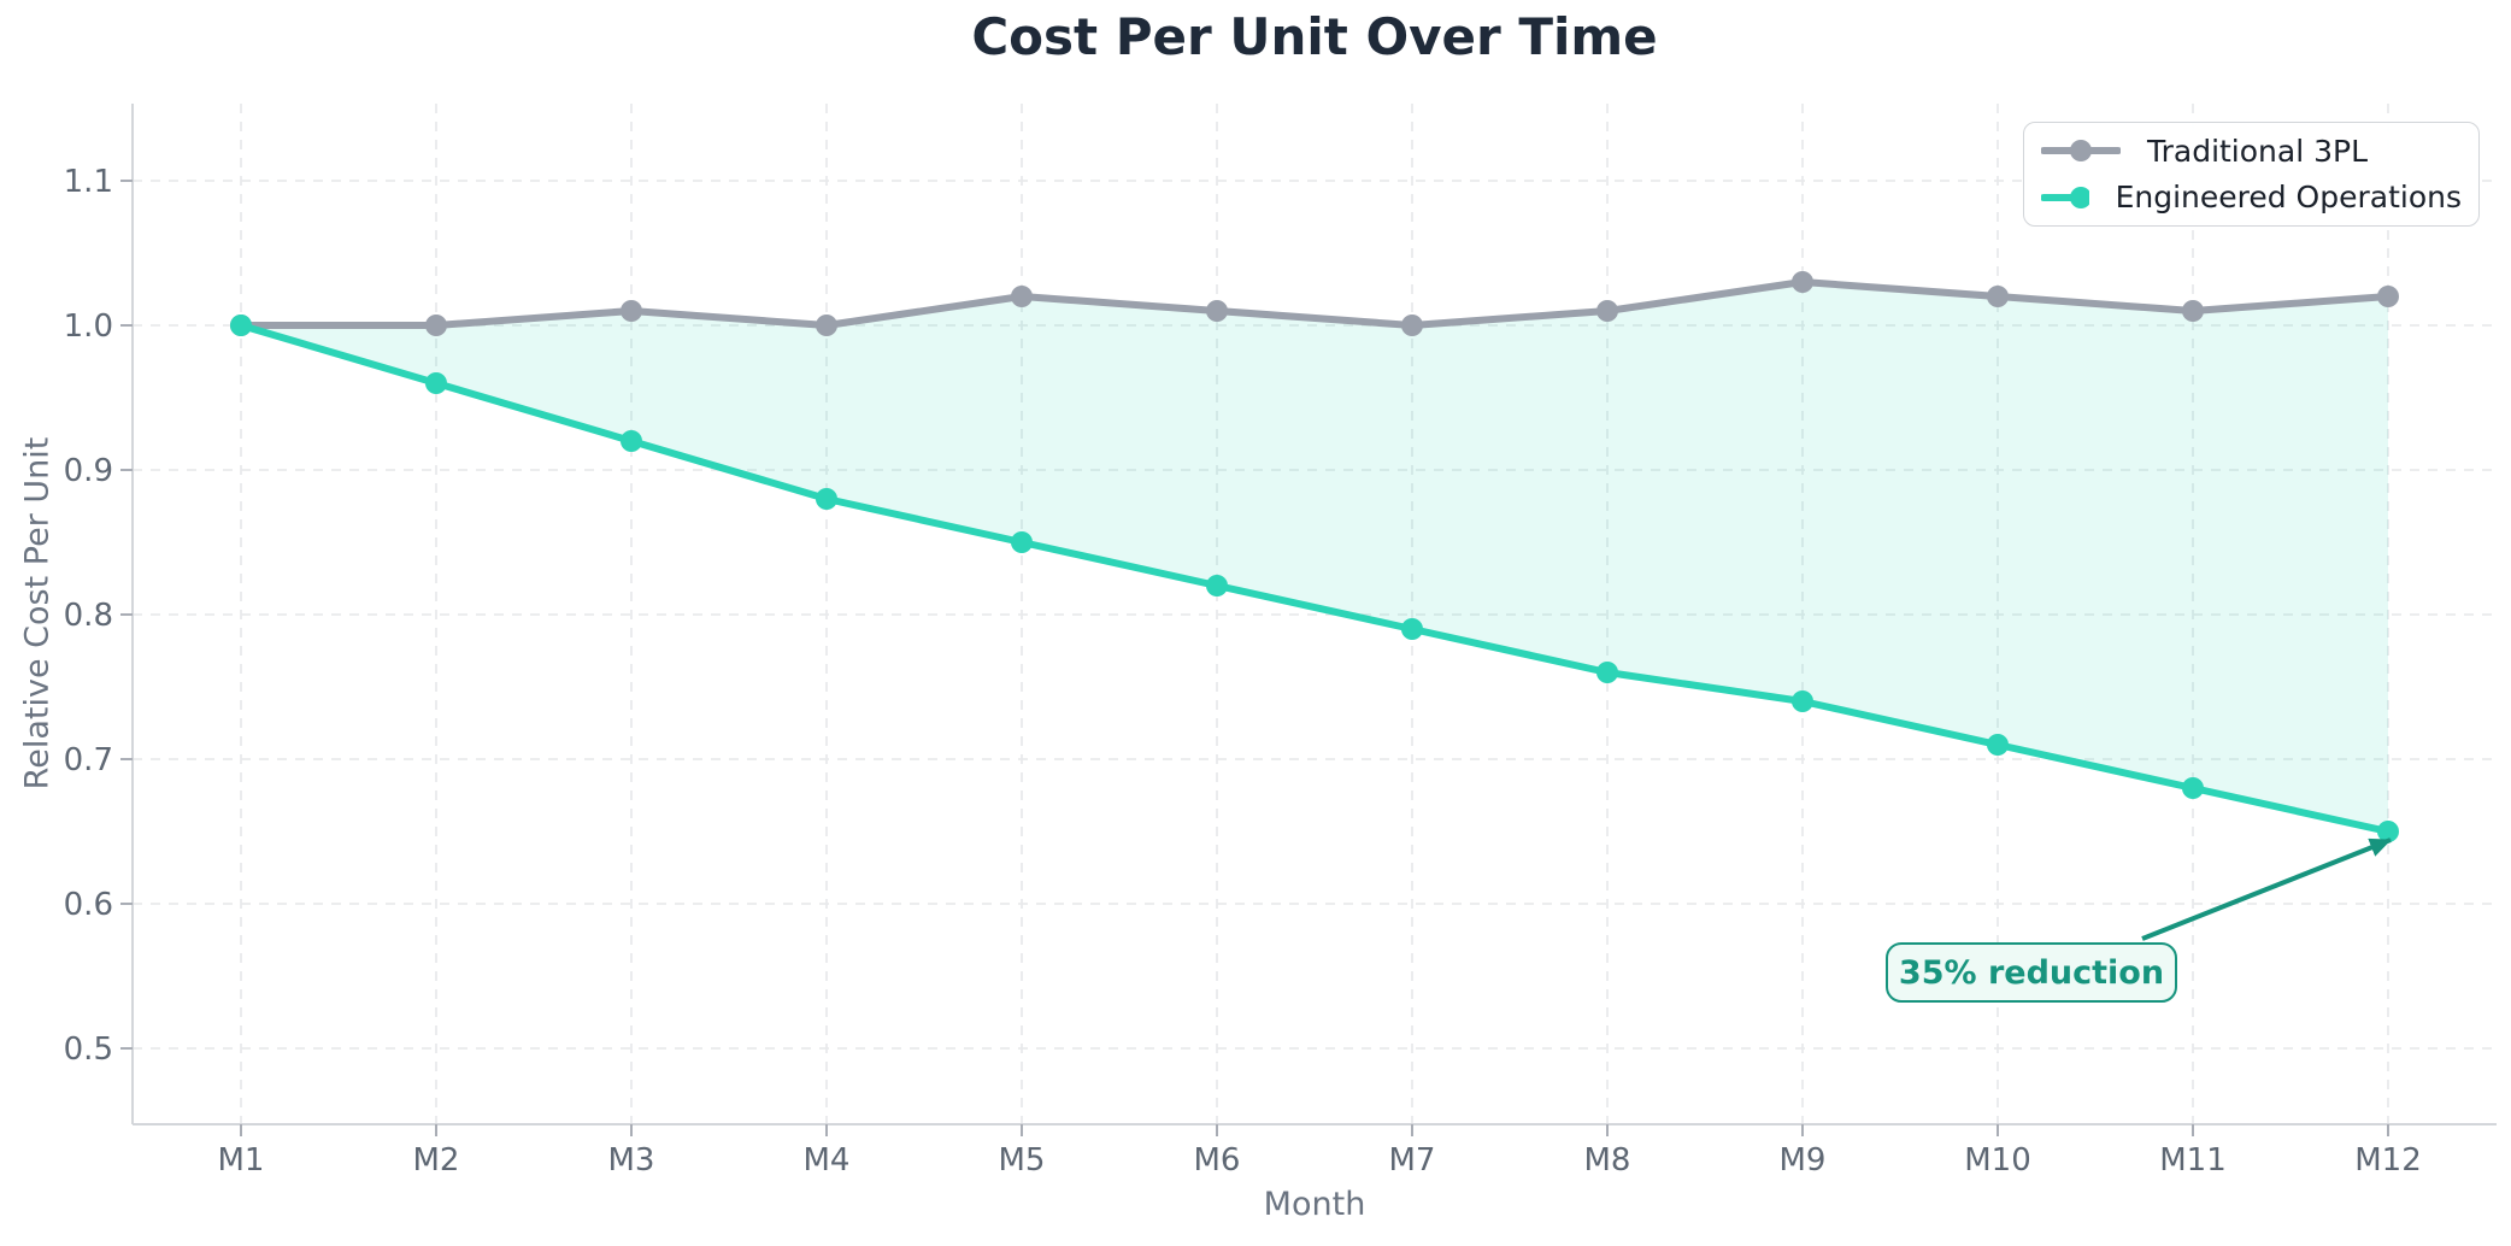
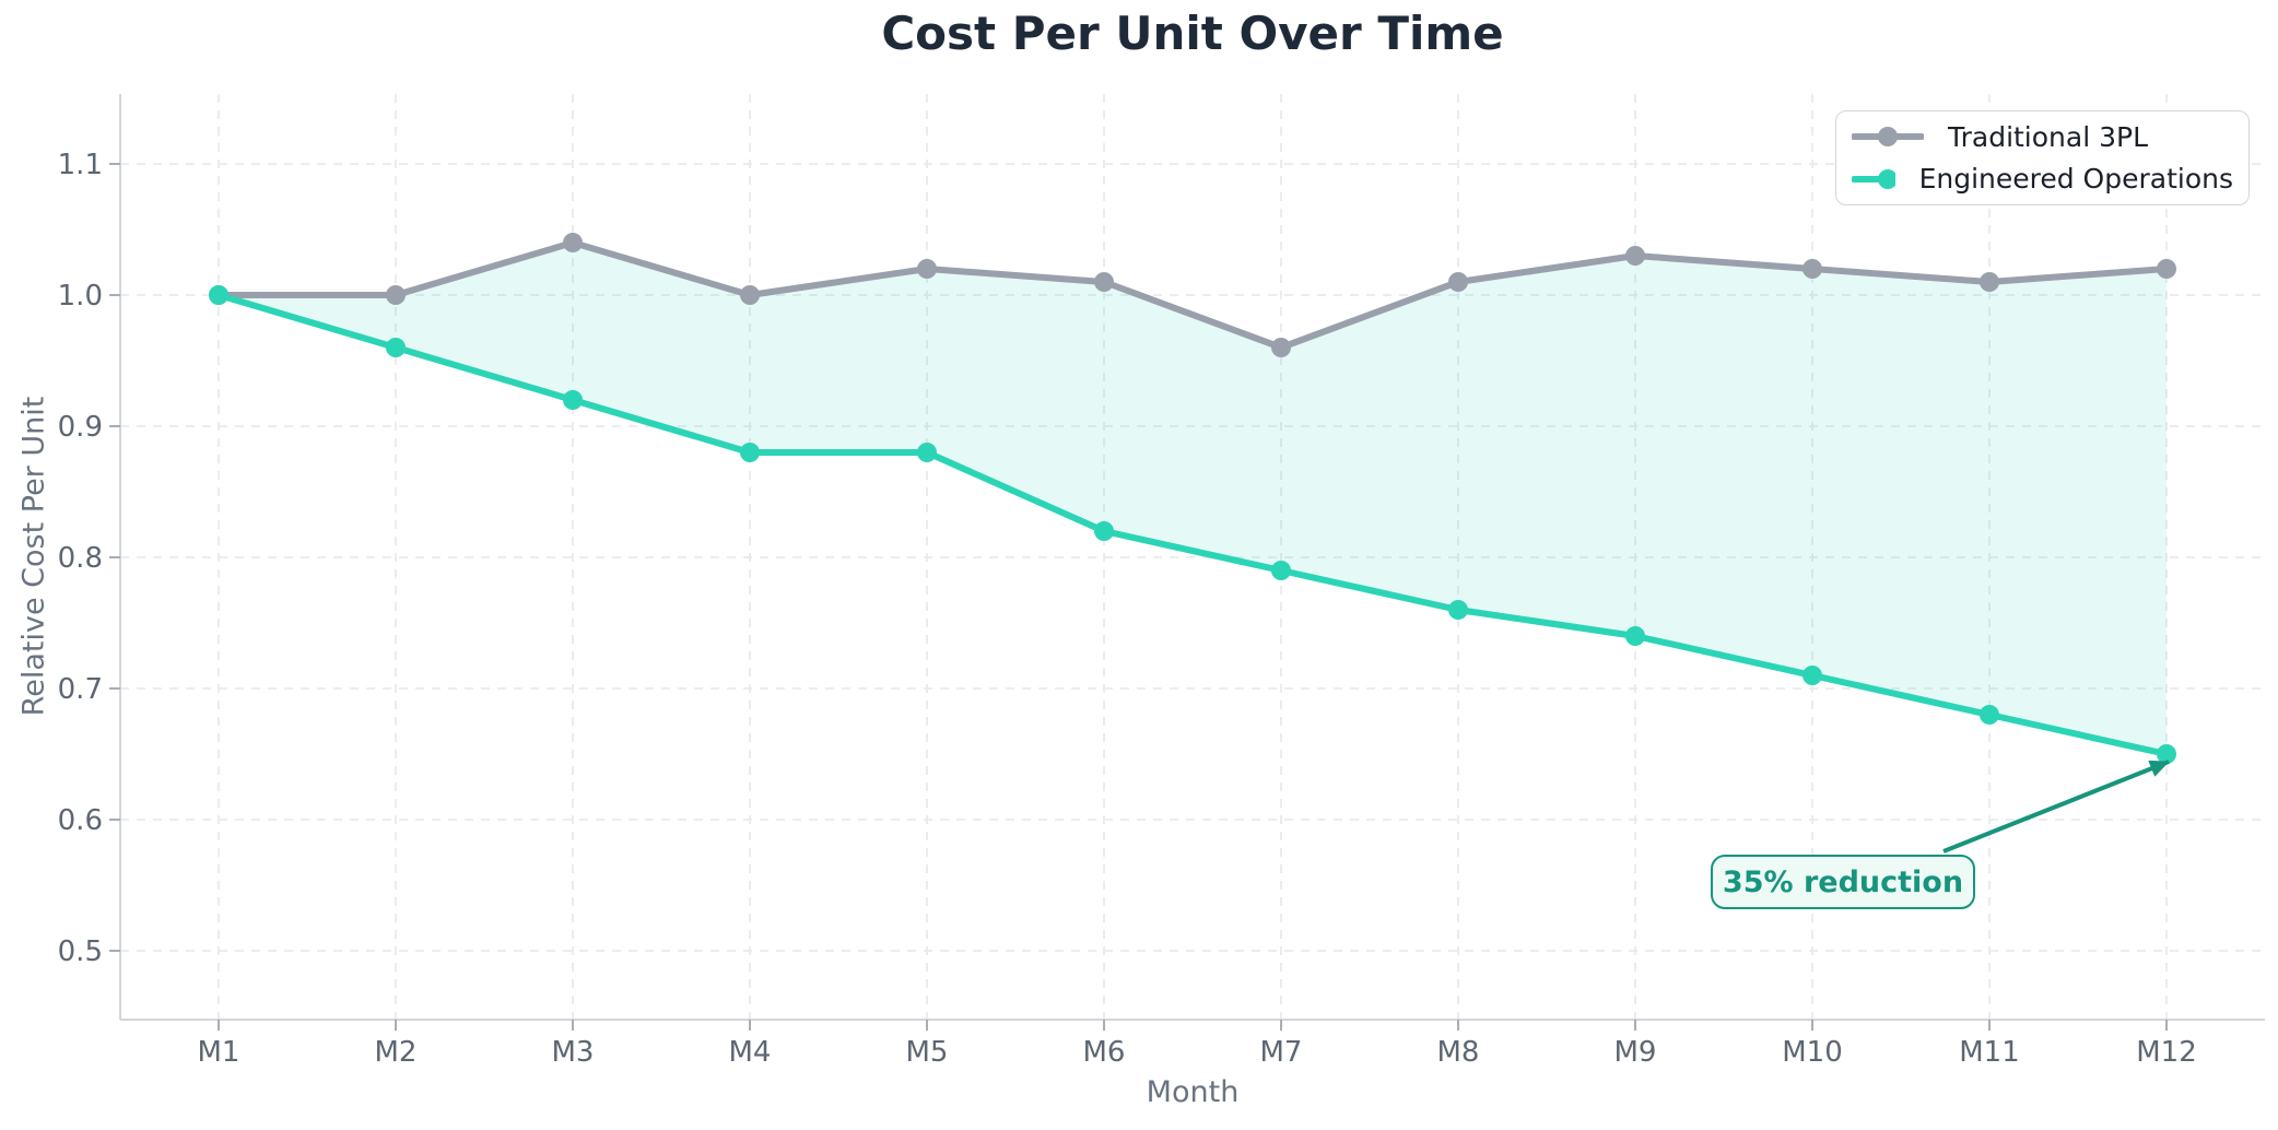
Traditional 3PL/M3: 1.01 -> 1.04
Engineered Operations/M5: 0.85 -> 0.88
Traditional 3PL/M7: 1.00 -> 0.96
